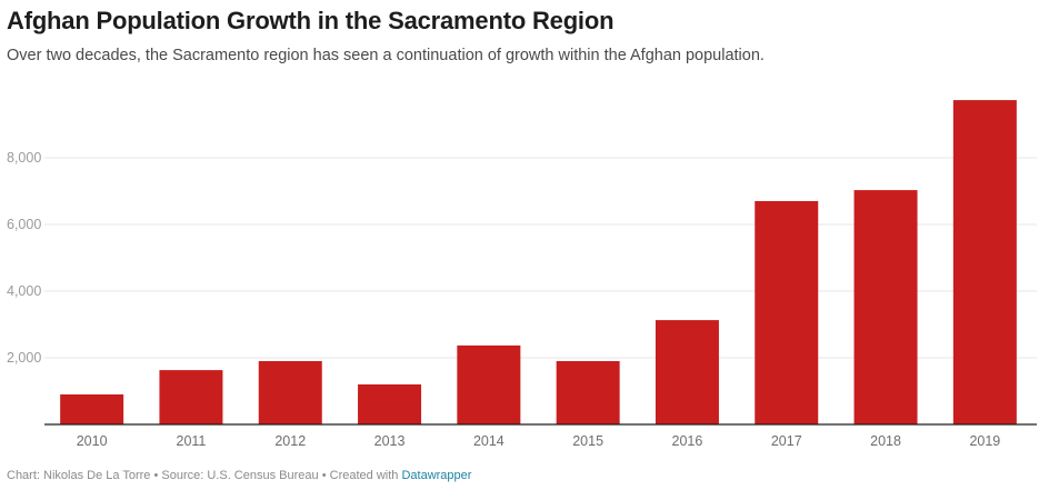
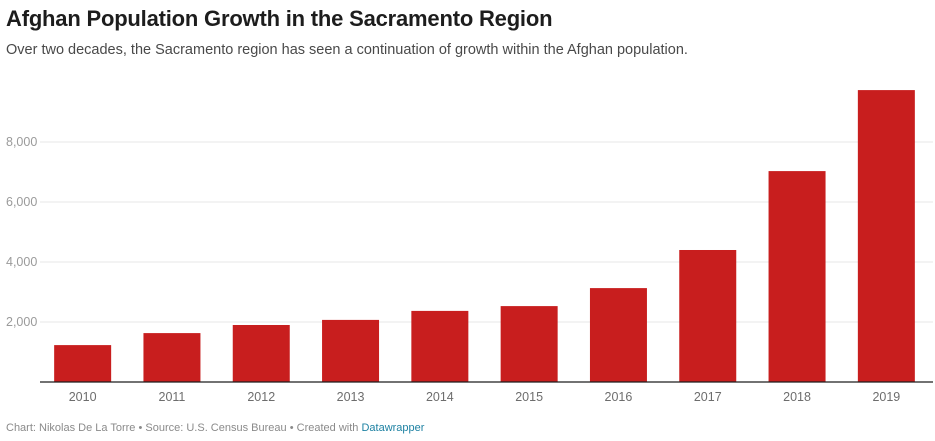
2010: 900 -> 1200
2013: 1200 -> 2100
2015: 1900 -> 2500
2017: 6700 -> 4400
